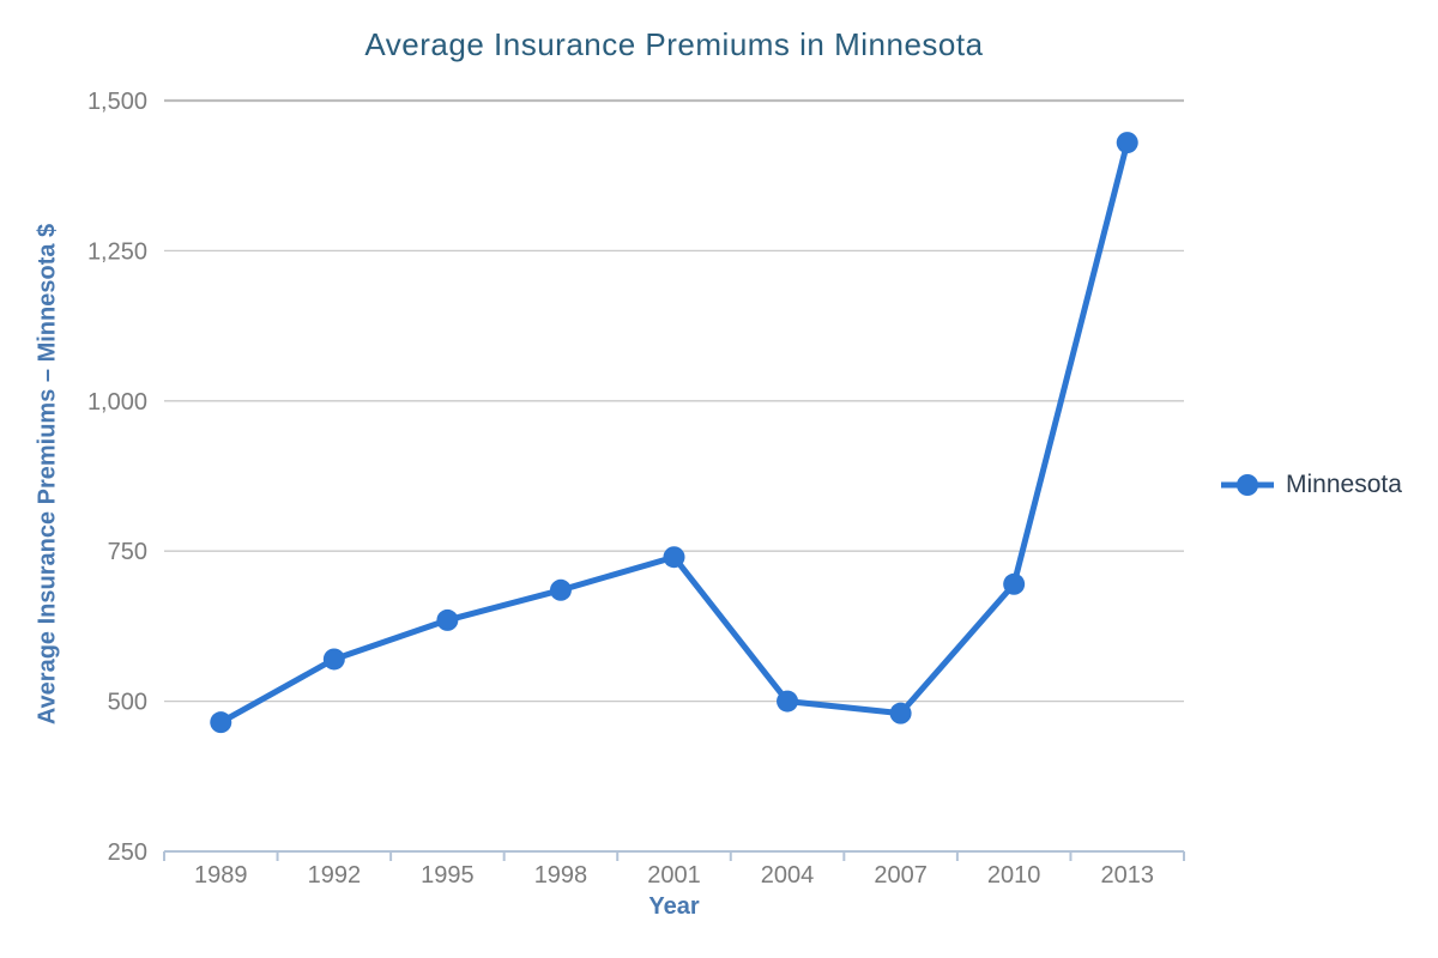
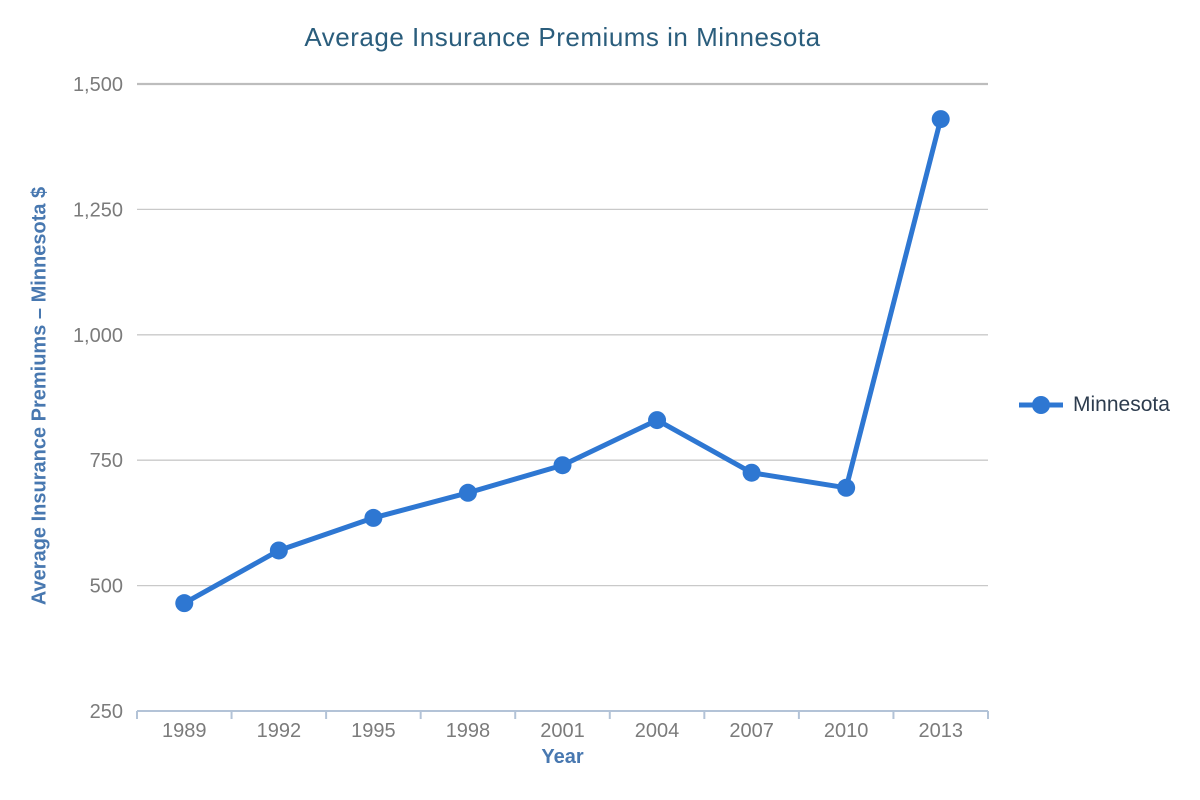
2004: 500 -> 830
2007: 480 -> 720
